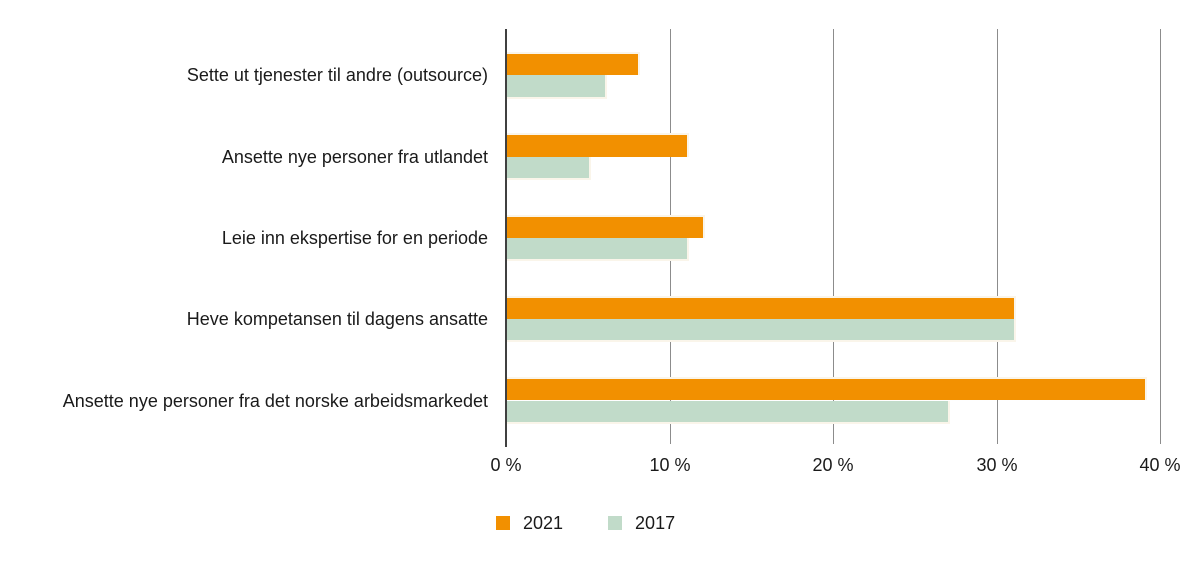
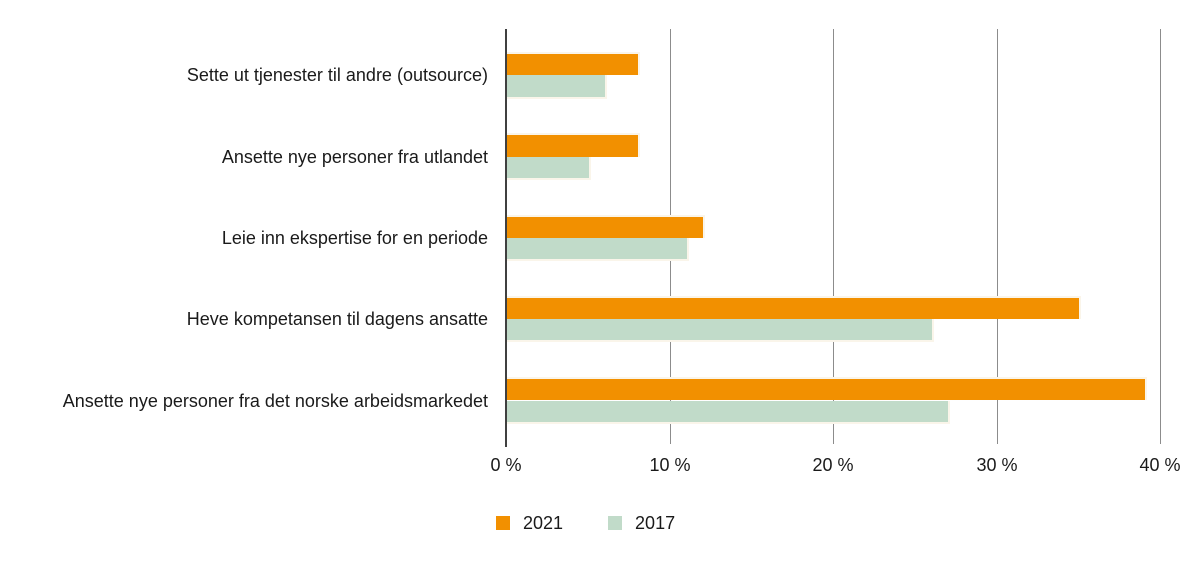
2021/Ansette nye personer fra utlandet: 11% -> 8%
2021/Heve kompetansen til dagens ansatte: 31% -> 35%
2017/Heve kompetansen til dagens ansatte: 31% -> 26%
